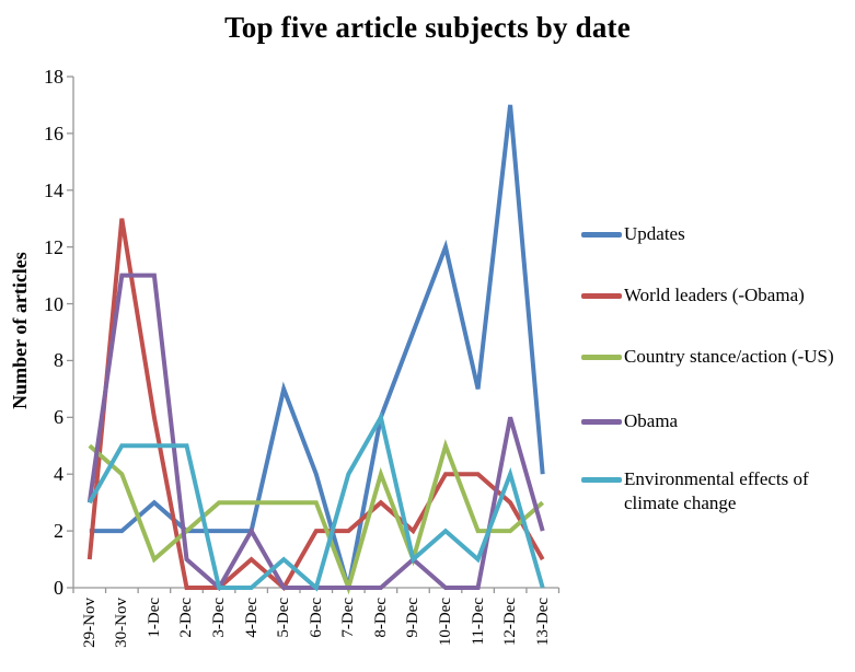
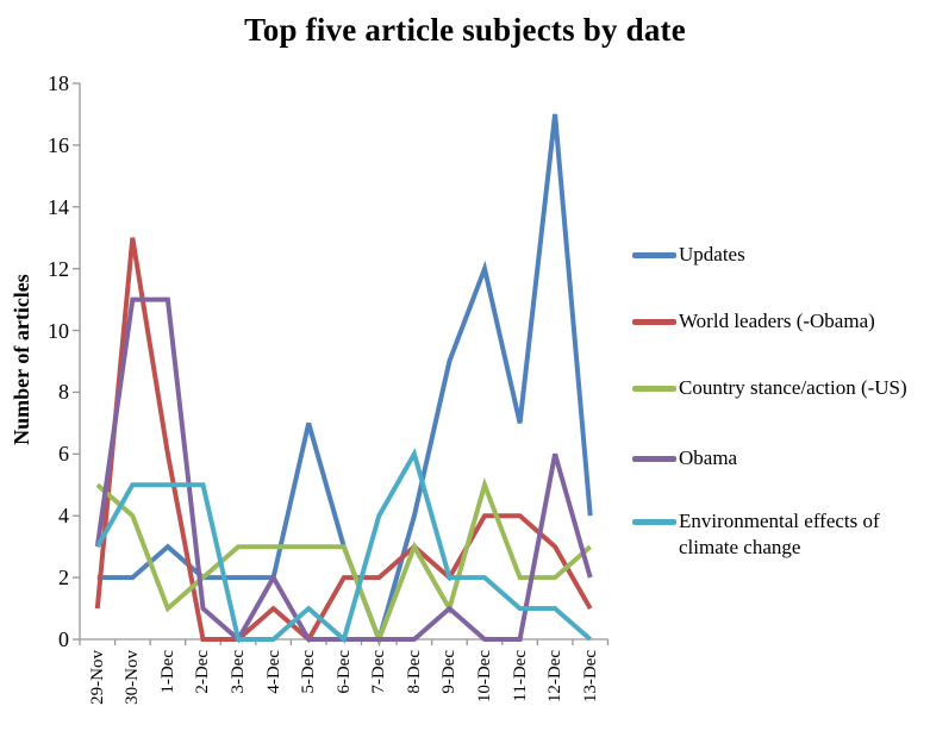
Updates/6-Dec: 4 -> 3
Updates/8-Dec: 6 -> 4
Country stance/action (-US)/8-Dec: 4 -> 3
Environmental effects of climate change/9-Dec: 1 -> 2
Environmental effects of climate change/12-Dec: 4 -> 1
